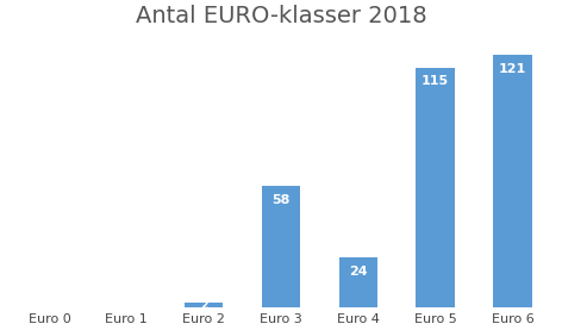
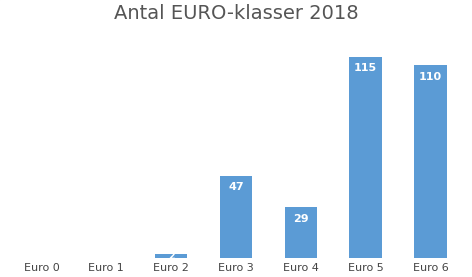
Euro 3: 58 -> 47
Euro 4: 24 -> 29
Euro 6: 121 -> 110
